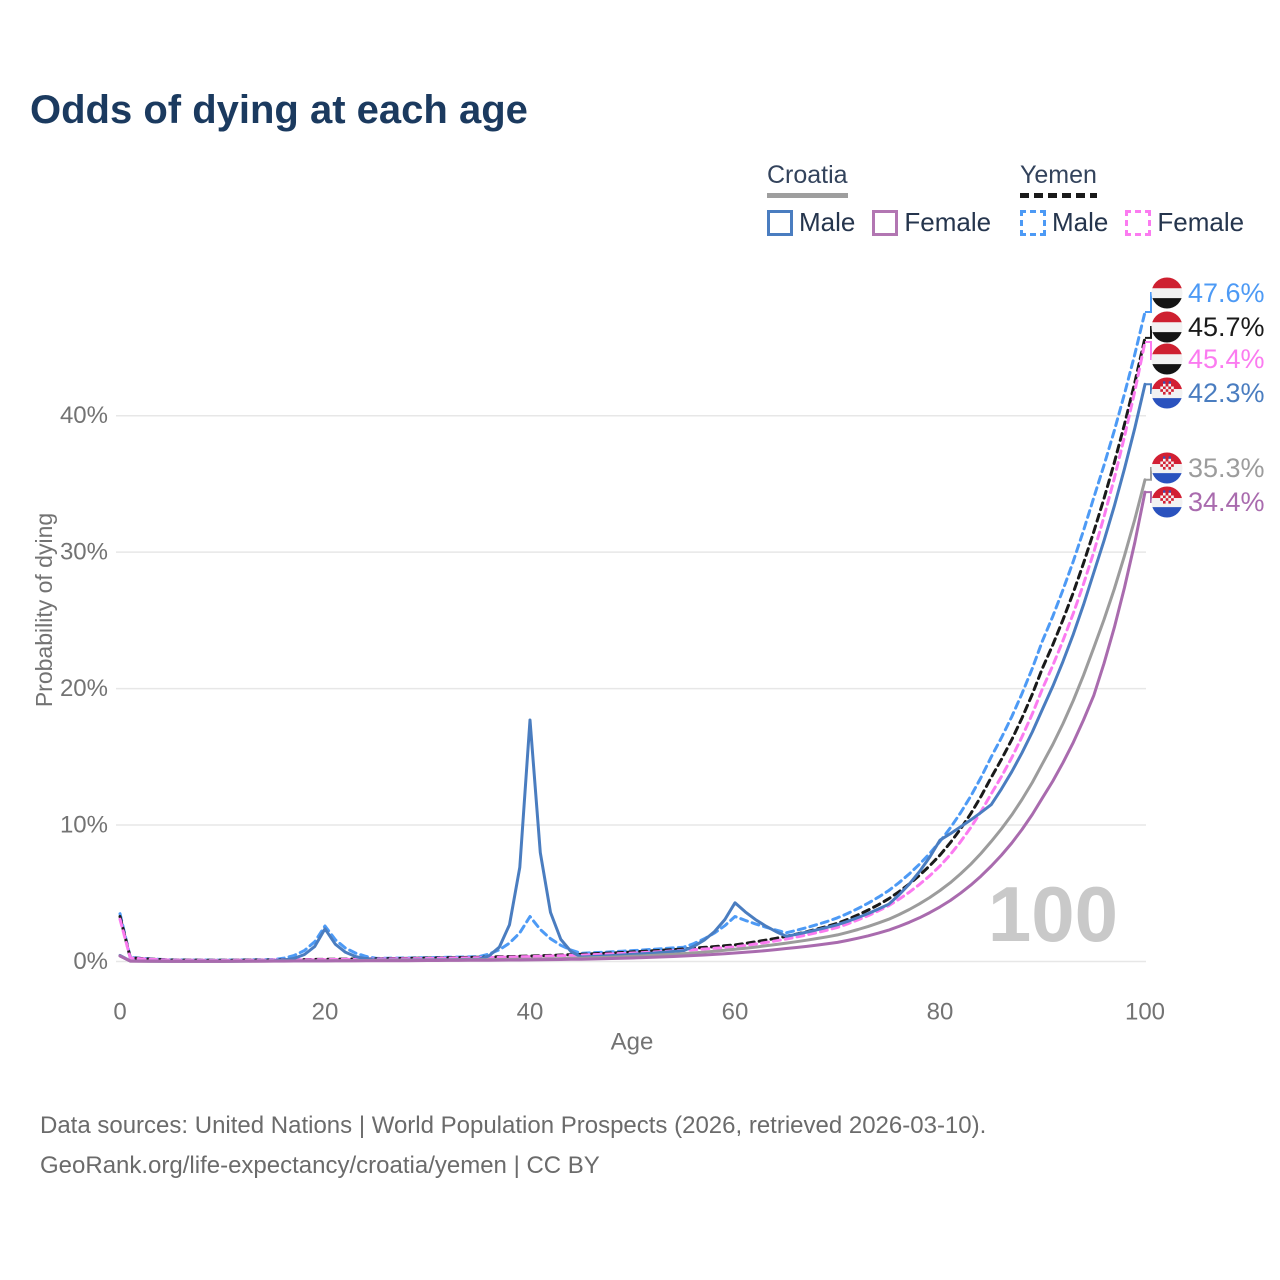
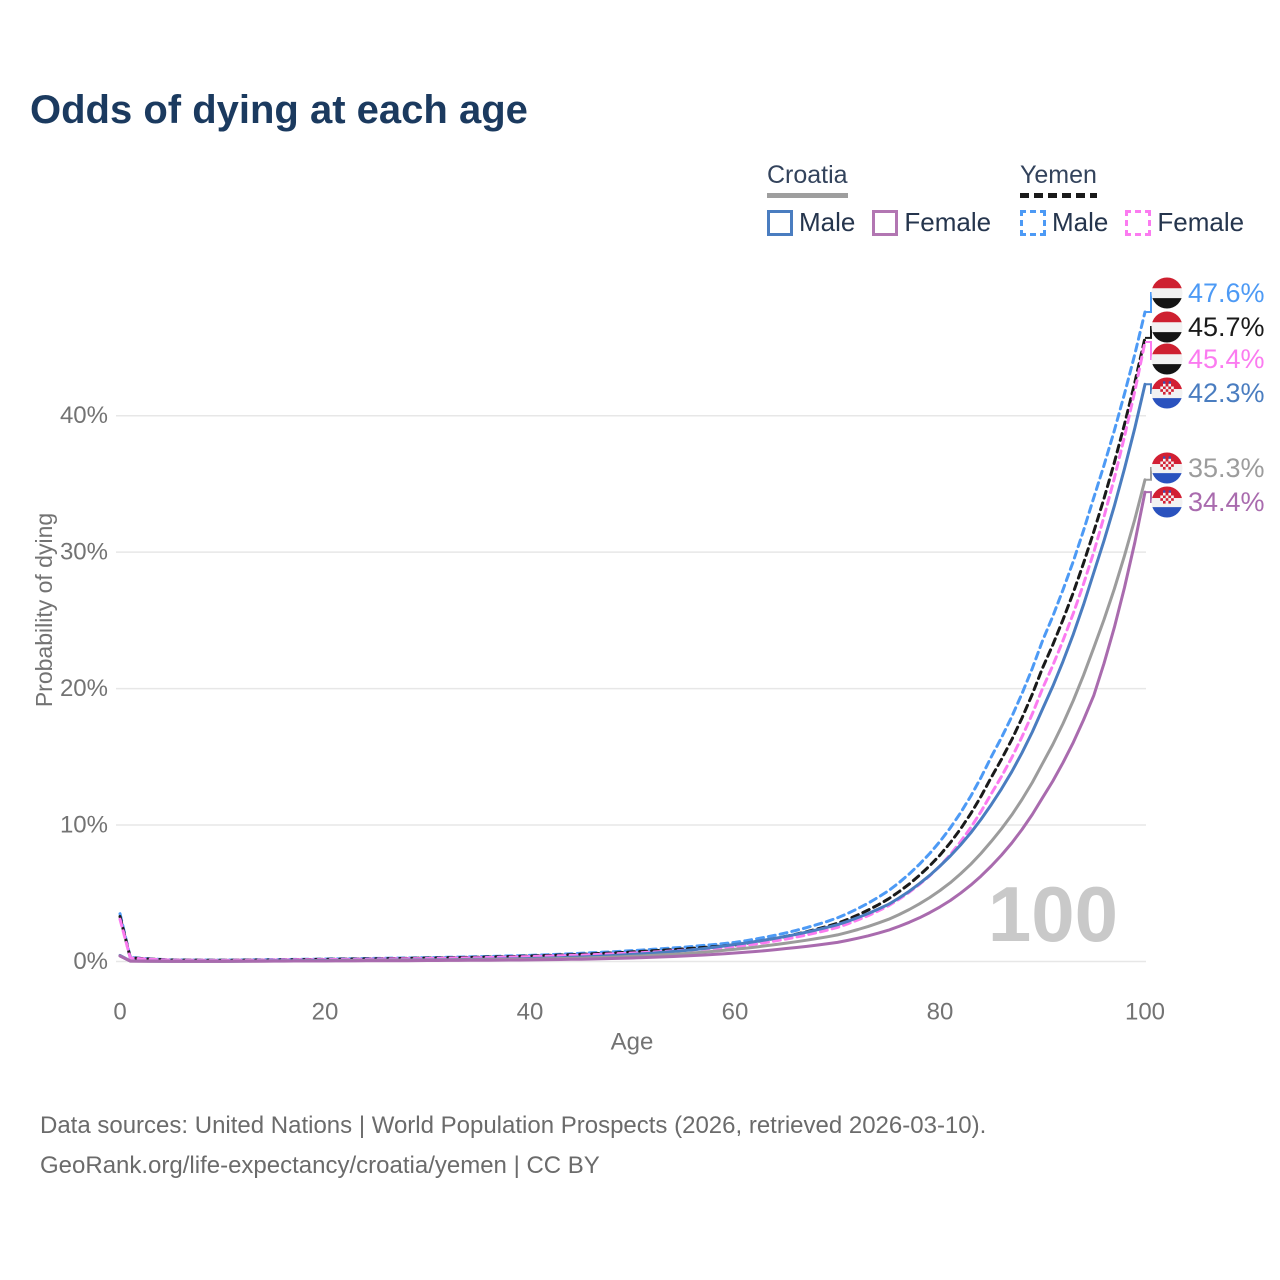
Yemen Male/20: 2.6% -> 0.2%
Croatia Male/20: 2.4% -> 0.1%
Yemen Male/40: 3.3% -> 0.5%
Croatia Male/40: 17.7% -> 0.2%
Yemen Male/60: 3.3% -> 1.4%
Croatia Male/60: 4.3% -> 1.2%
Croatia Male/80: 8.9% -> 7.0%
